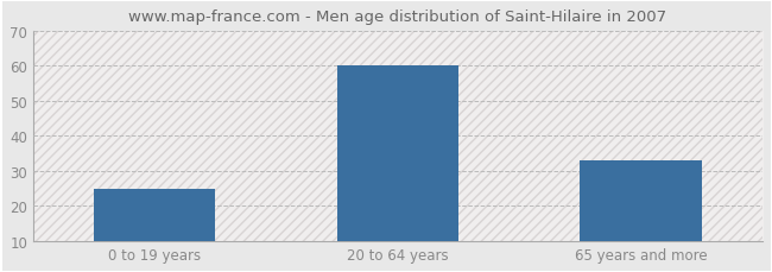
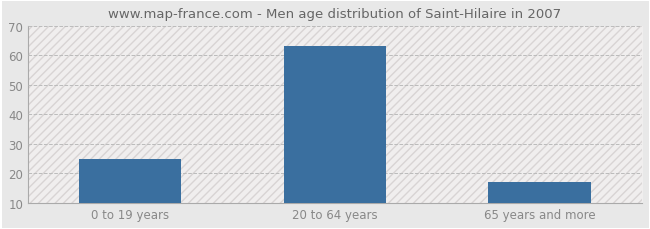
20 to 64 years: 60 -> 63
65 years and more: 33 -> 17
